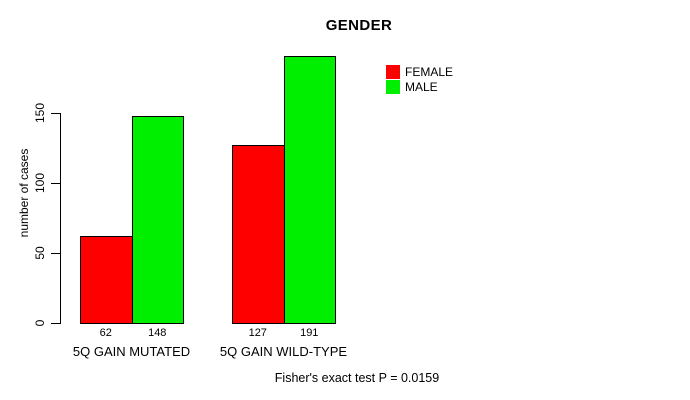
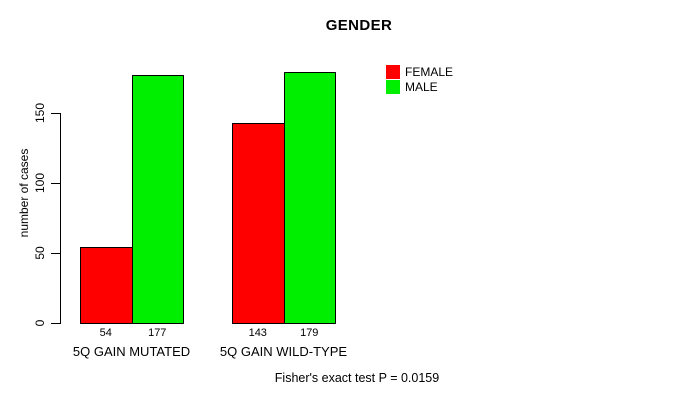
FEMALE/5Q GAIN MUTATED: 62 -> 54
MALE/5Q GAIN MUTATED: 148 -> 177
FEMALE/5Q GAIN WILD-TYPE: 127 -> 143
MALE/5Q GAIN WILD-TYPE: 191 -> 179
